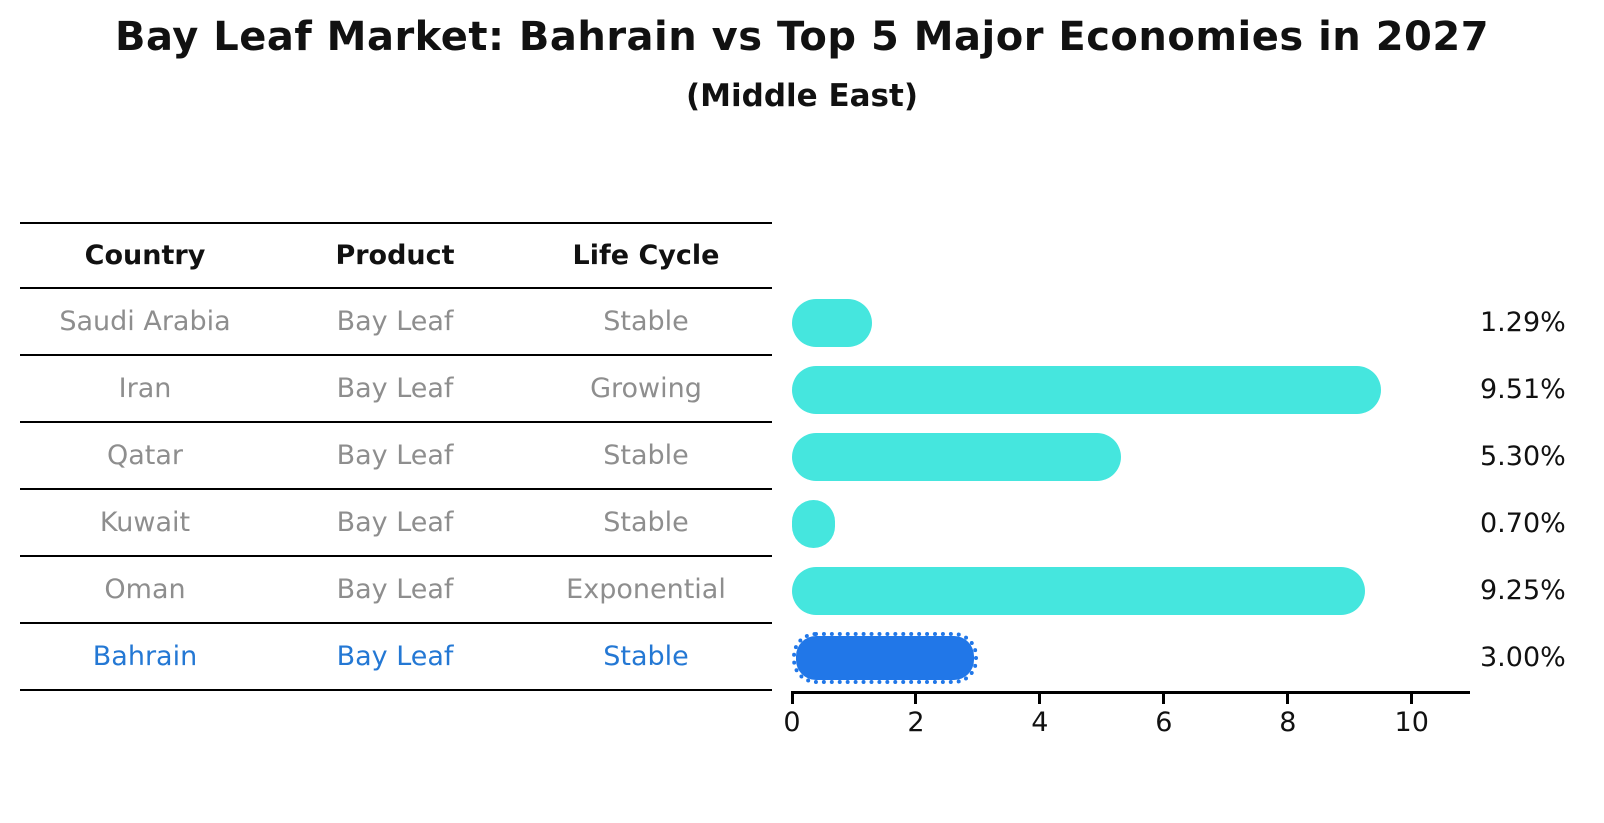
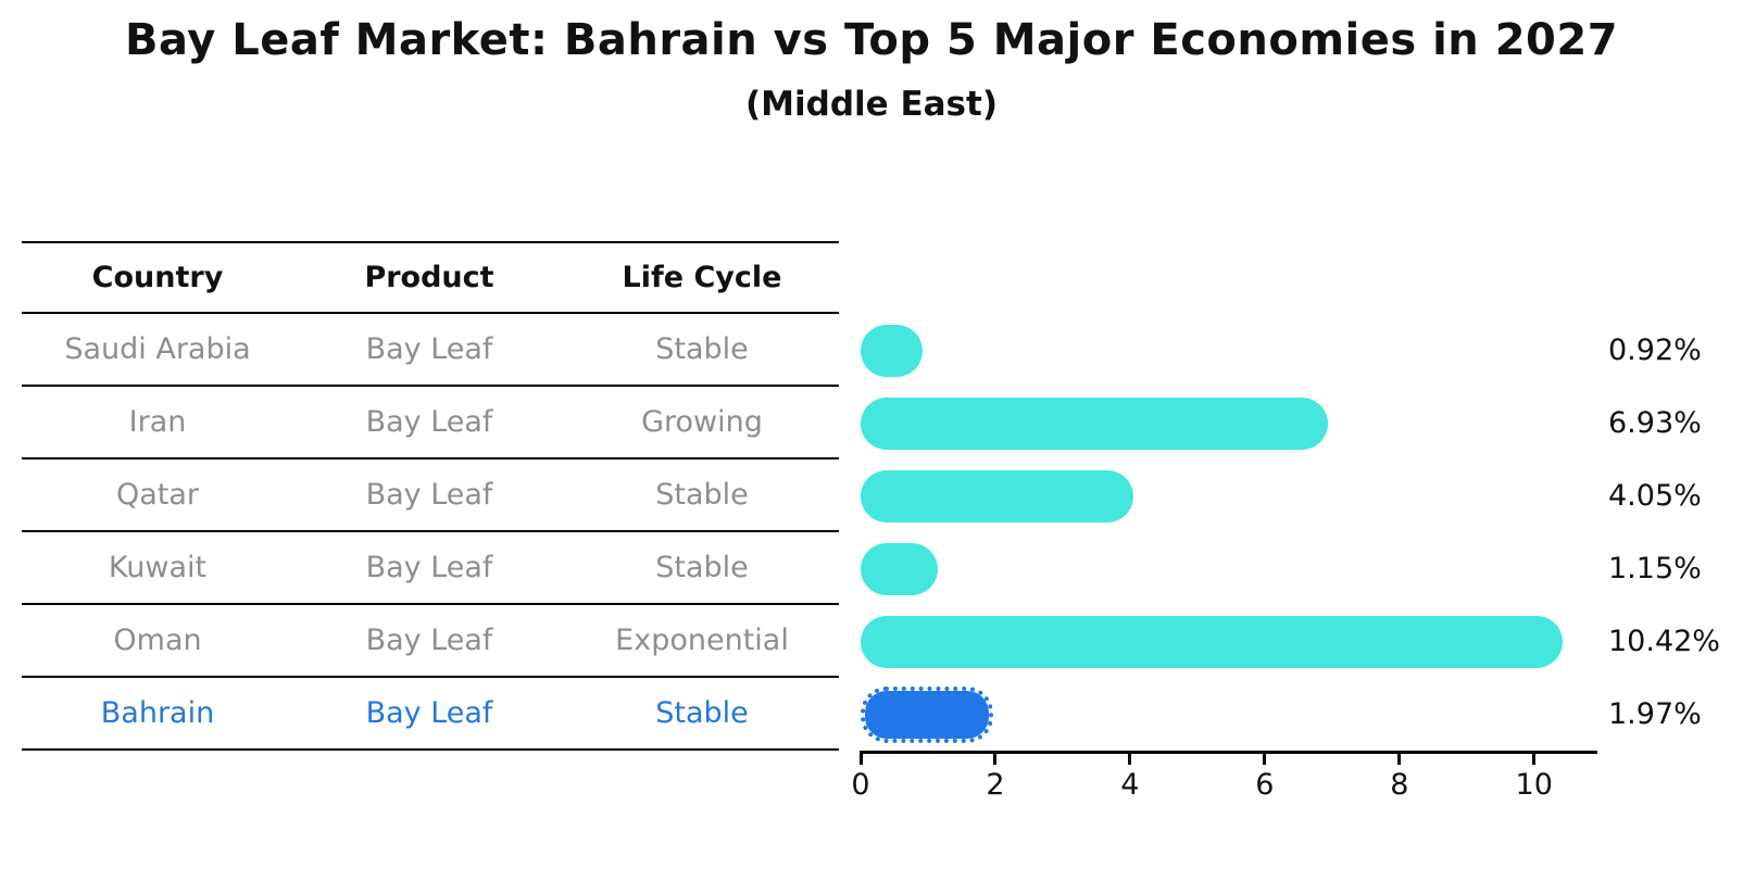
Saudi Arabia: 1.29% -> 0.92%
Iran: 9.51% -> 6.93%
Qatar: 5.30% -> 4.05%
Kuwait: 0.70% -> 1.15%
Oman: 9.25% -> 10.42%
Bahrain: 3.00% -> 1.97%
